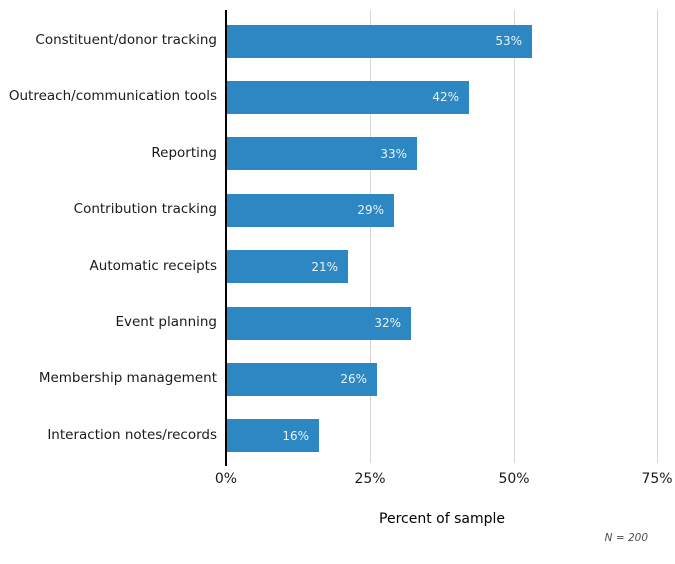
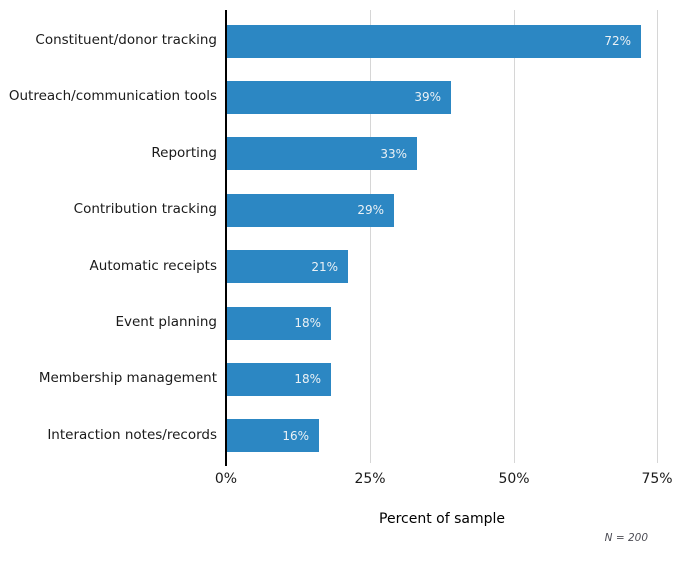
Constituent/donor tracking: 53% -> 72%
Outreach/communication tools: 42% -> 39%
Event planning: 32% -> 18%
Membership management: 26% -> 18%
